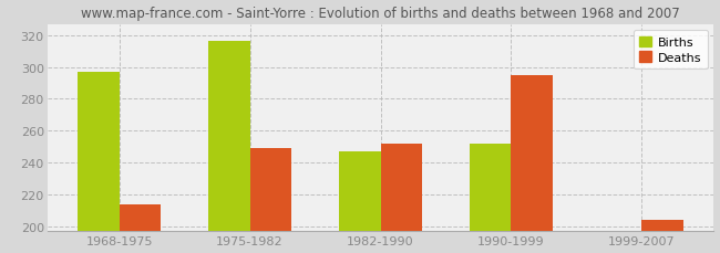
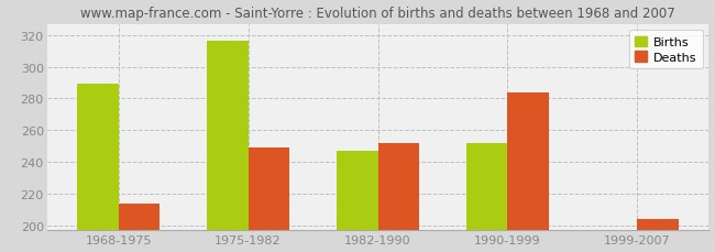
Births/1968-1975: 297 -> 289
Deaths/1990-1999: 295 -> 284
